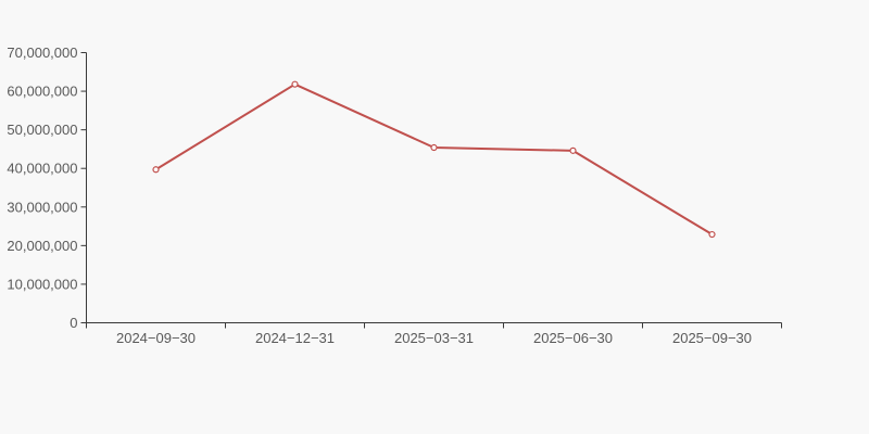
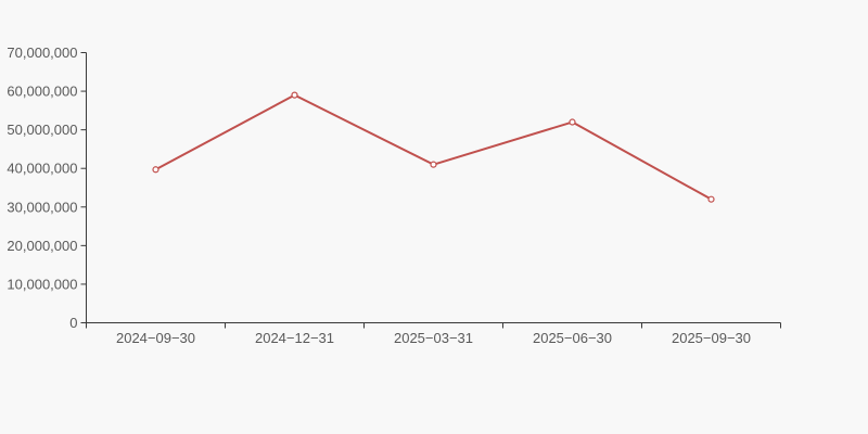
2024−12−31: 62000000 -> 59000000
2025−03−31: 45000000 -> 41000000
2025−06−30: 45000000 -> 52000000
2025−09−30: 23000000 -> 32000000
